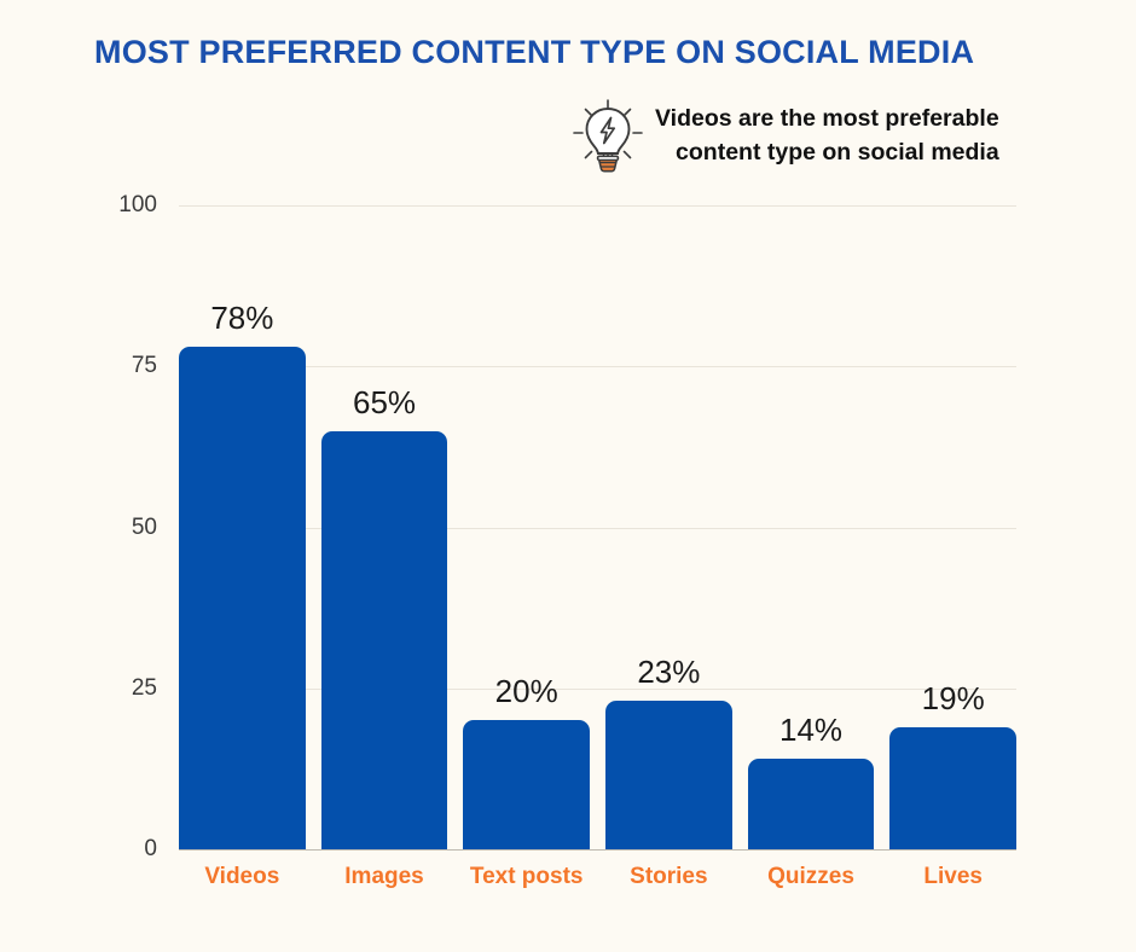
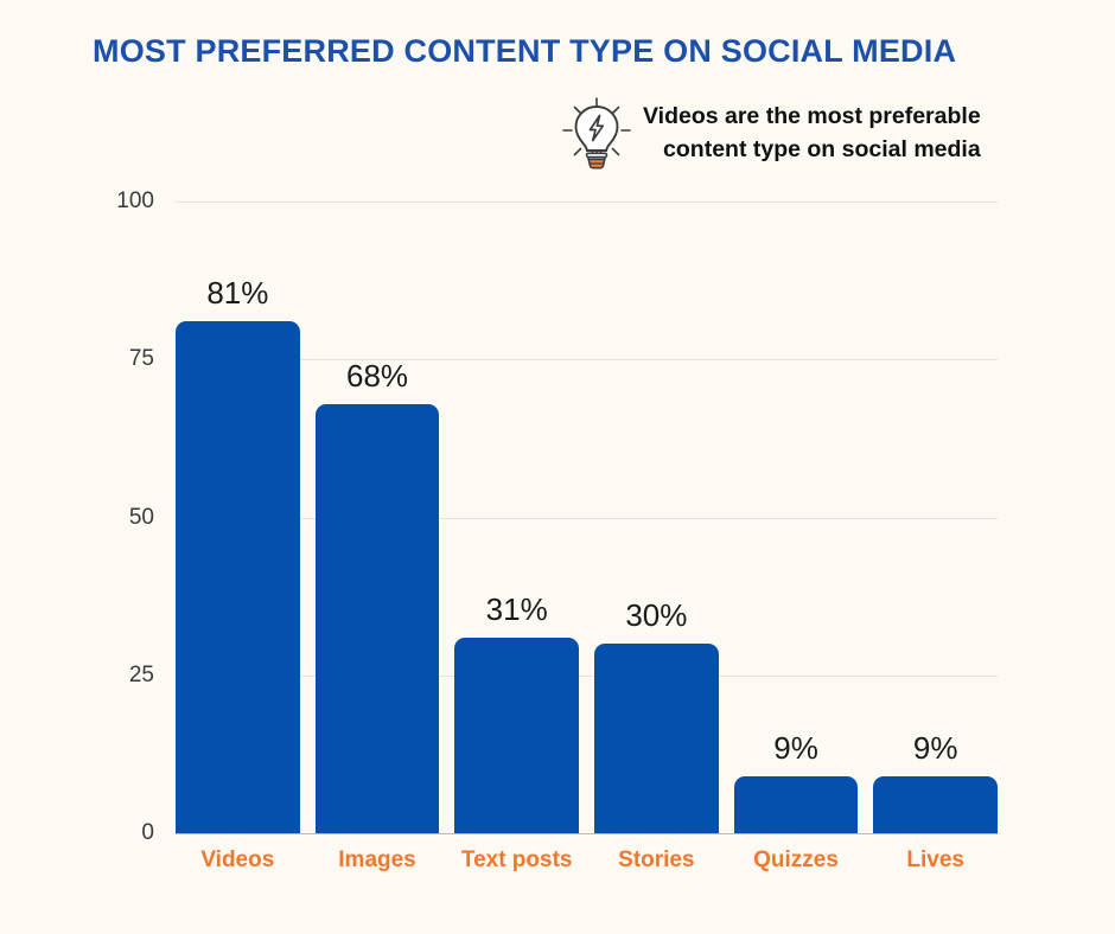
Videos: 78% -> 81%
Images: 65% -> 68%
Text posts: 20% -> 31%
Stories: 23% -> 30%
Quizzes: 14% -> 9%
Lives: 19% -> 9%
